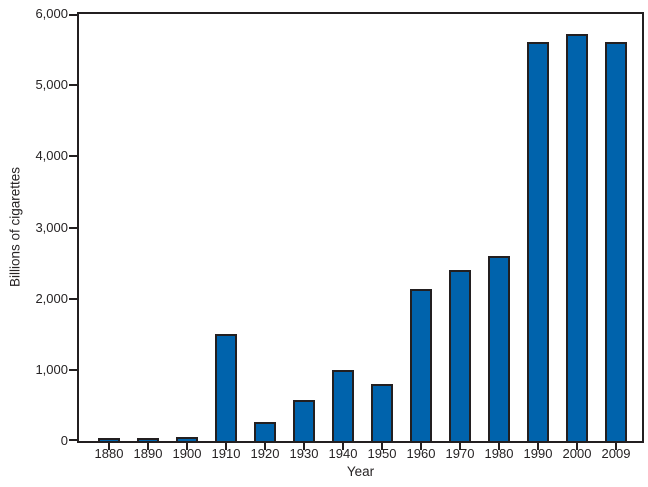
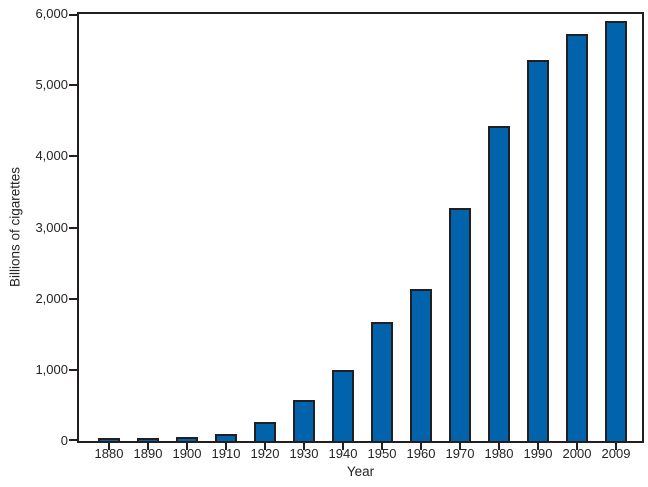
1910: 1500 -> 100
1950: 800 -> 1700
1970: 2400 -> 3300
1980: 2600 -> 4400
1990: 5600 -> 5400
2009: 5600 -> 5900
